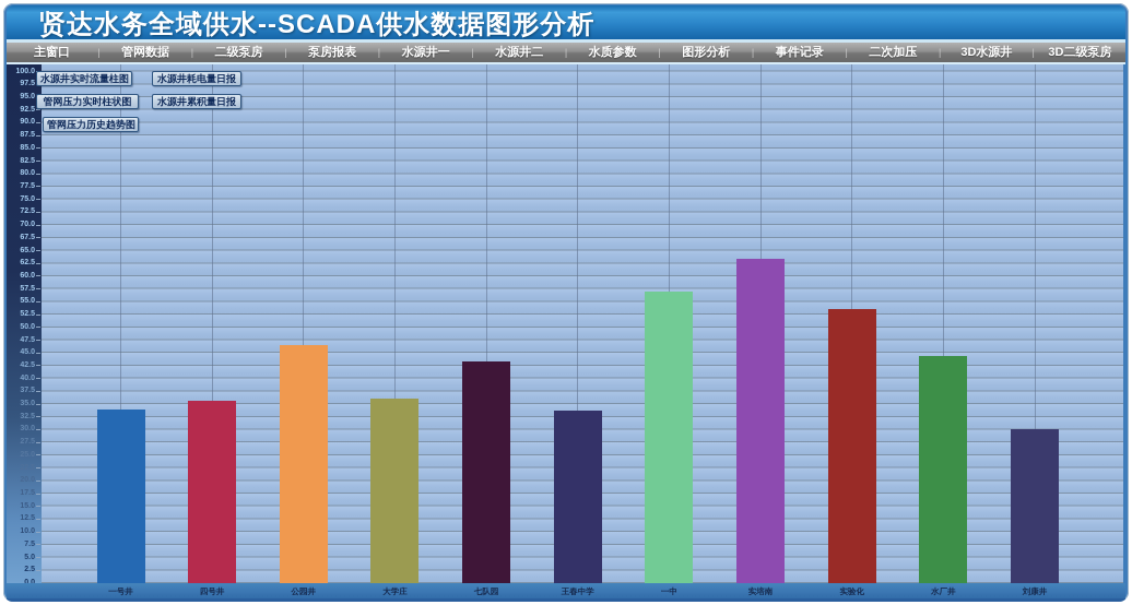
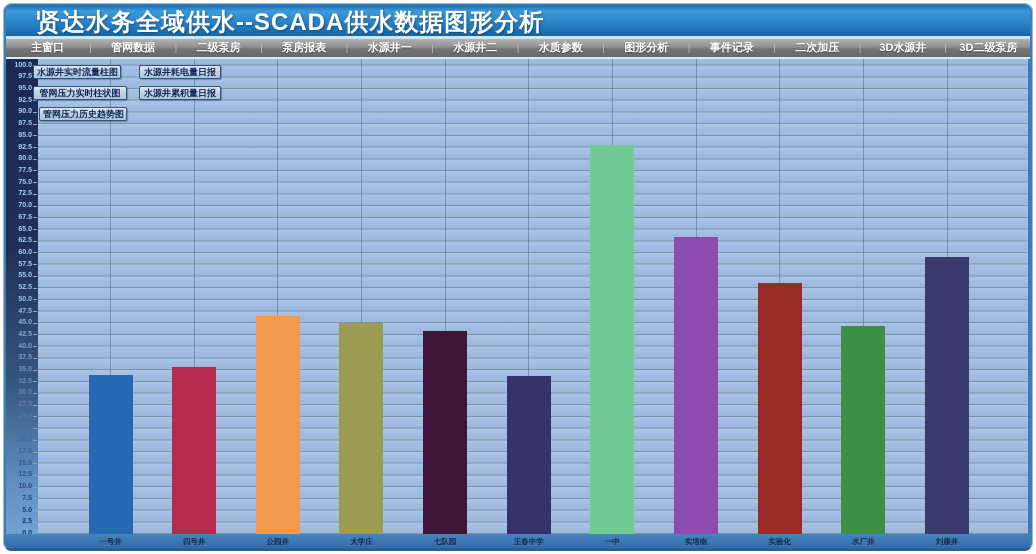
大学庄: 36 -> 45
一中: 57 -> 83
刘康井: 30 -> 59
